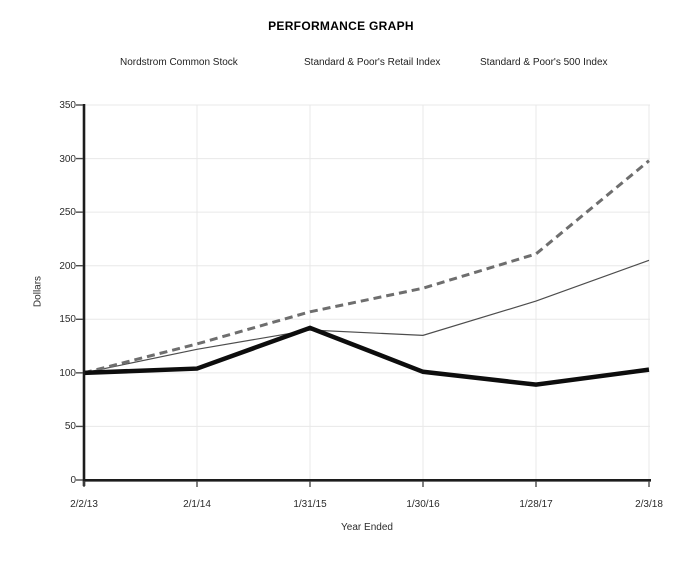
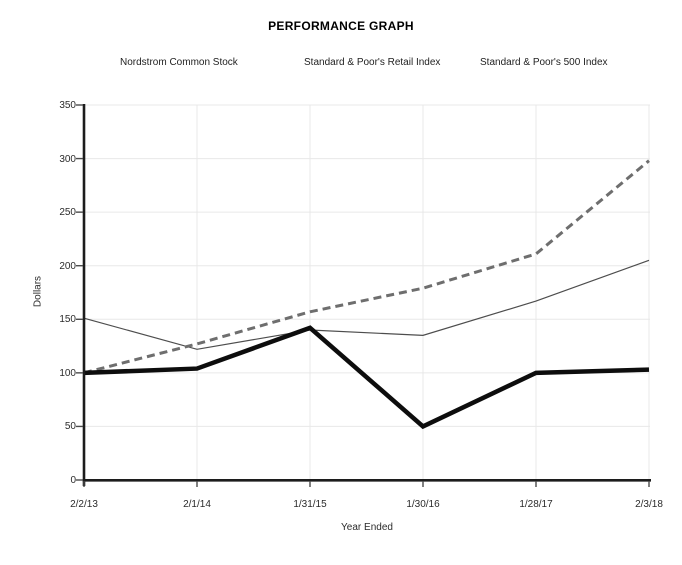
Standard & Poor's 500 Index/2/2/13: 100 -> 151
Nordstrom Common Stock/1/30/16: 101 -> 50
Nordstrom Common Stock/1/28/17: 89 -> 100
